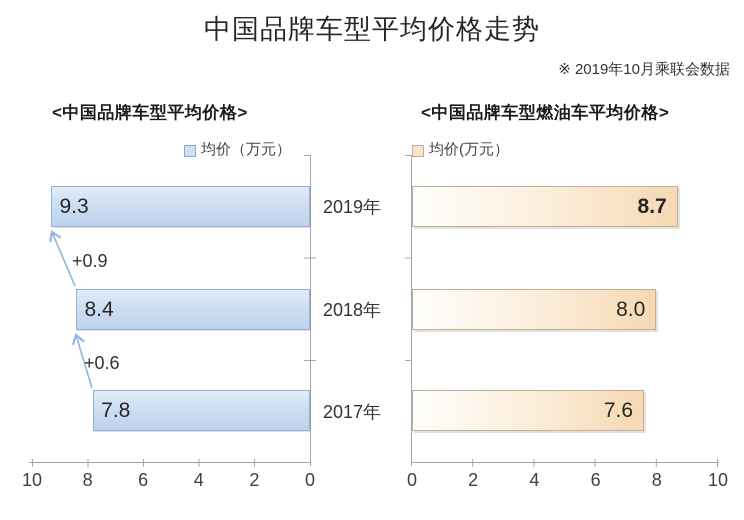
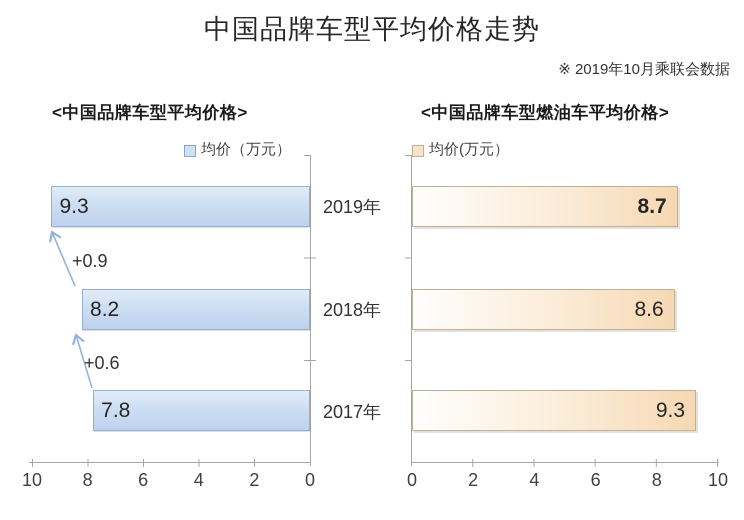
<中国品牌车型平均价格>/2018年: 8.4 -> 8.2
<中国品牌车型燃油车平均价格>/2018年: 8.0 -> 8.6
<中国品牌车型燃油车平均价格>/2017年: 7.6 -> 9.3
